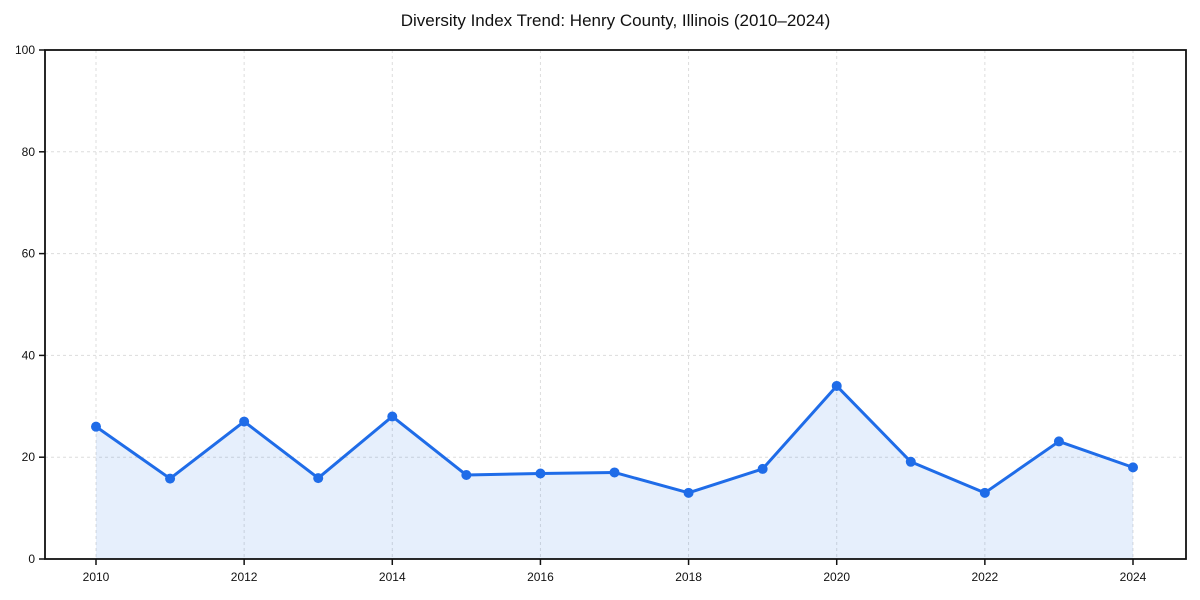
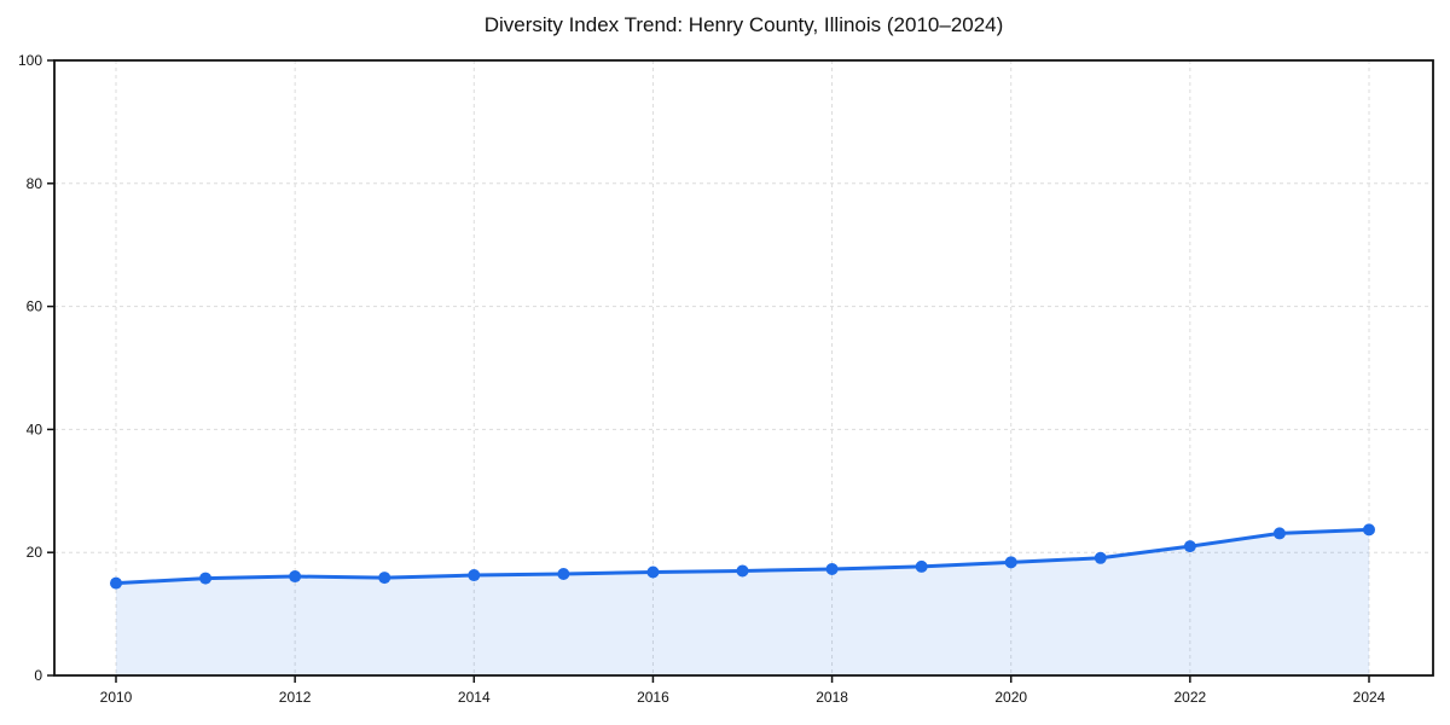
2010: 26 -> 15
2012: 27 -> 16
2014: 28 -> 16
2018: 13 -> 17
2020: 34 -> 18
2022: 13 -> 21
2024: 18 -> 24
